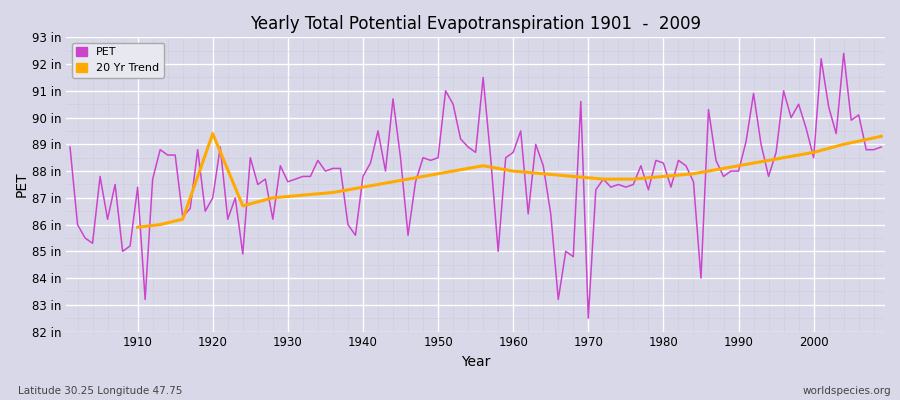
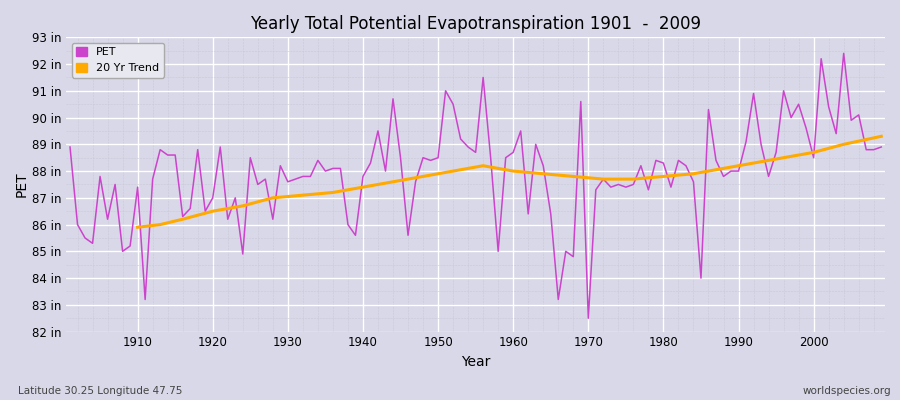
20 Yr Trend/1920: 89.4 in -> 86.5 in
